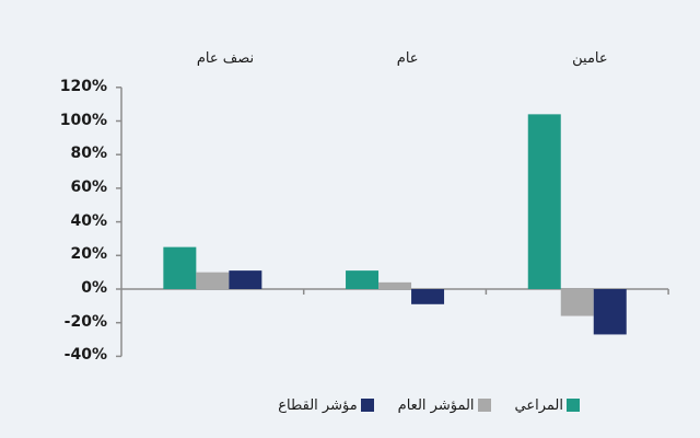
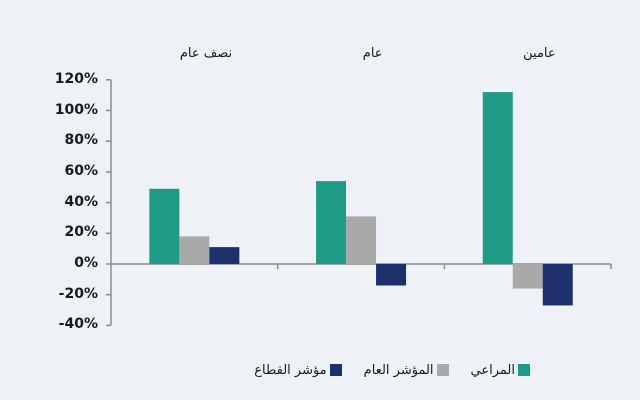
المراعي/نصف عام: 25% -> 49%
المؤشر العام/نصف عام: 10% -> 18%
المراعي/عام: 11% -> 54%
المؤشر العام/عام: 4% -> 31%
مؤشر القطاع/عام: -9% -> -14%
المراعي/عامين: 104% -> 112%
